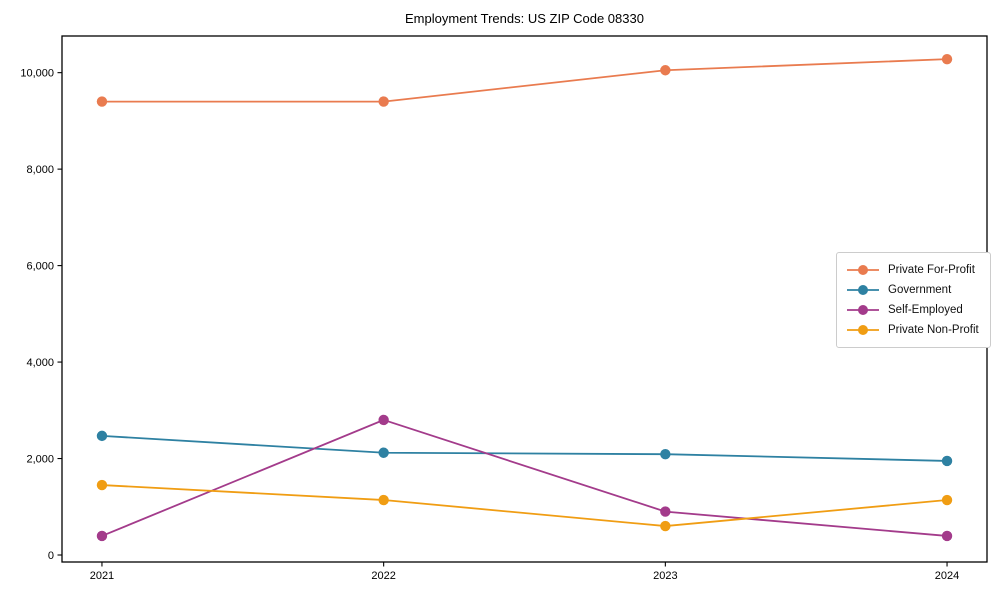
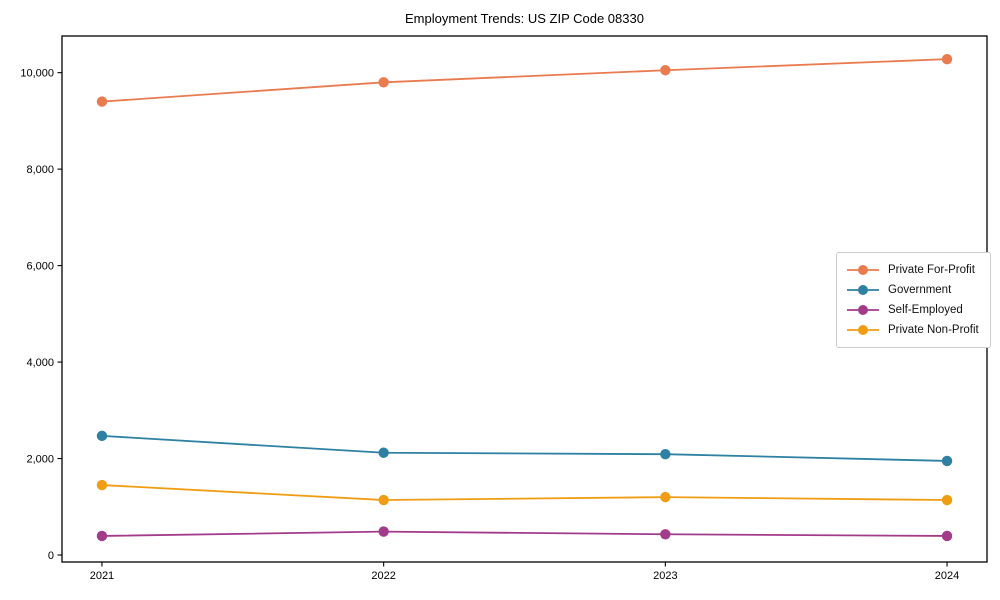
Private For-Profit/2022: 9400 -> 9800
Self-Employed/2022: 2800 -> 500
Self-Employed/2023: 900 -> 400
Private Non-Profit/2023: 600 -> 1200
